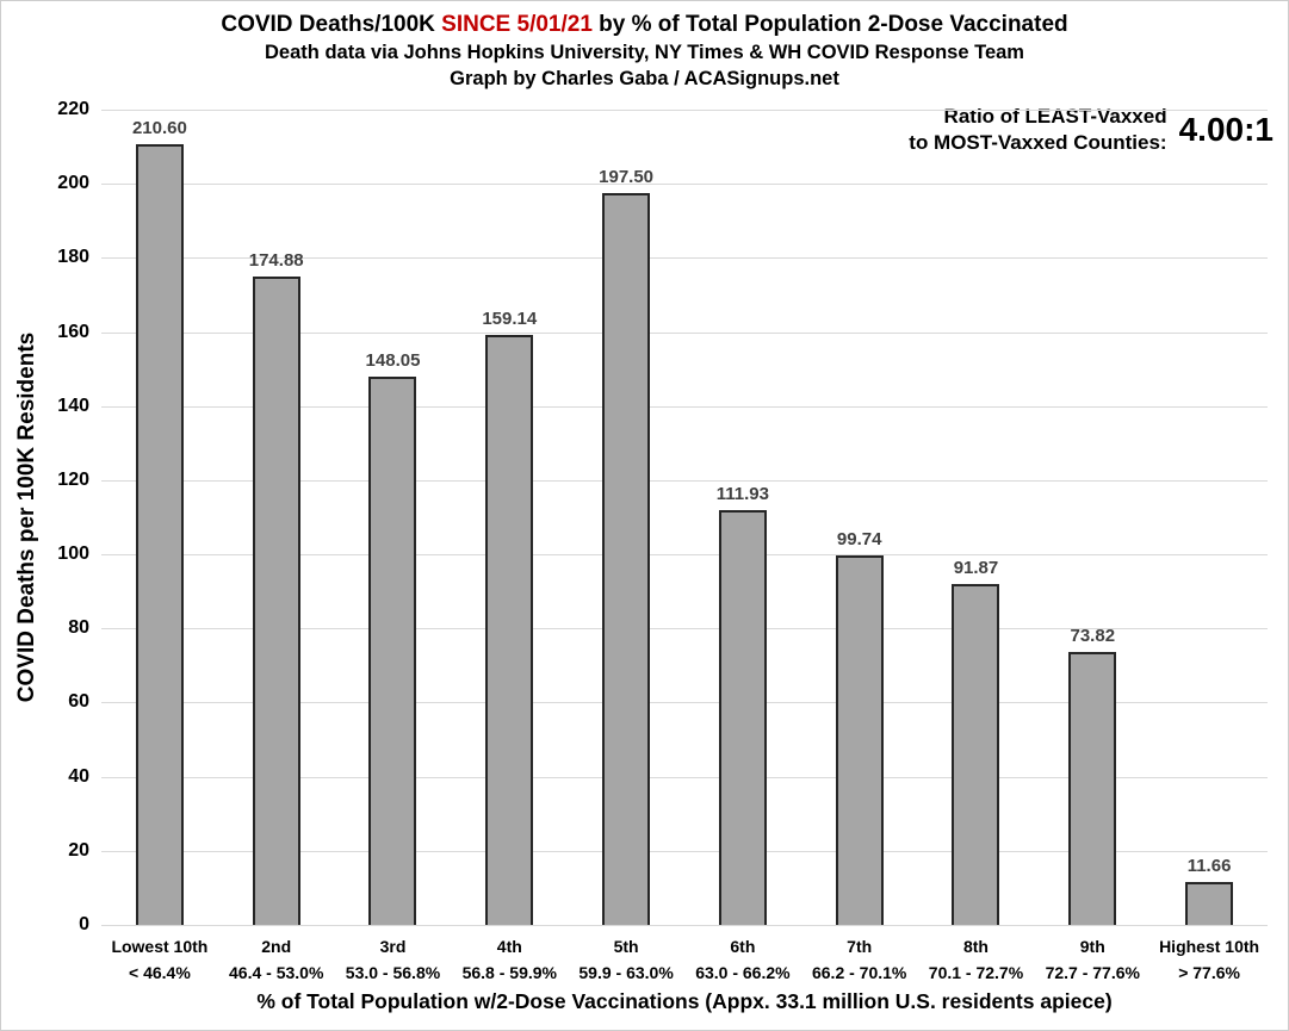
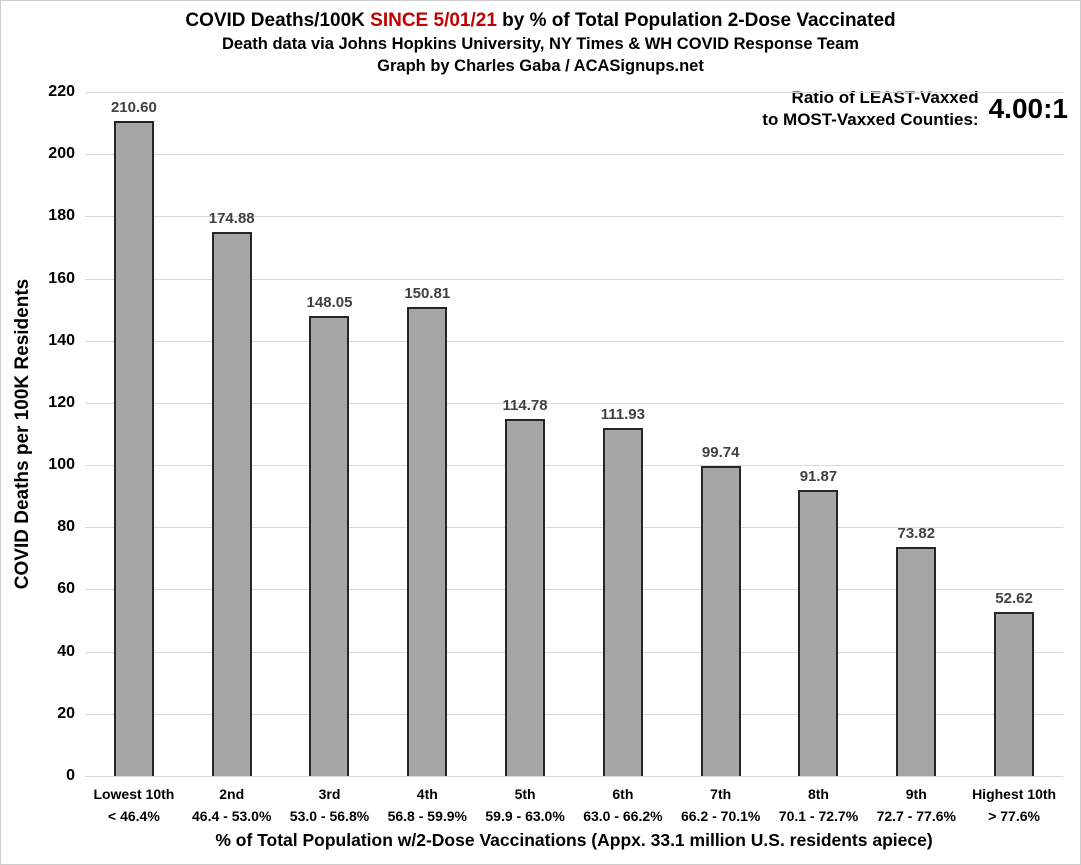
4th: 159.14 -> 150.81
5th: 197.50 -> 114.78
Highest 10th: 11.66 -> 52.62
